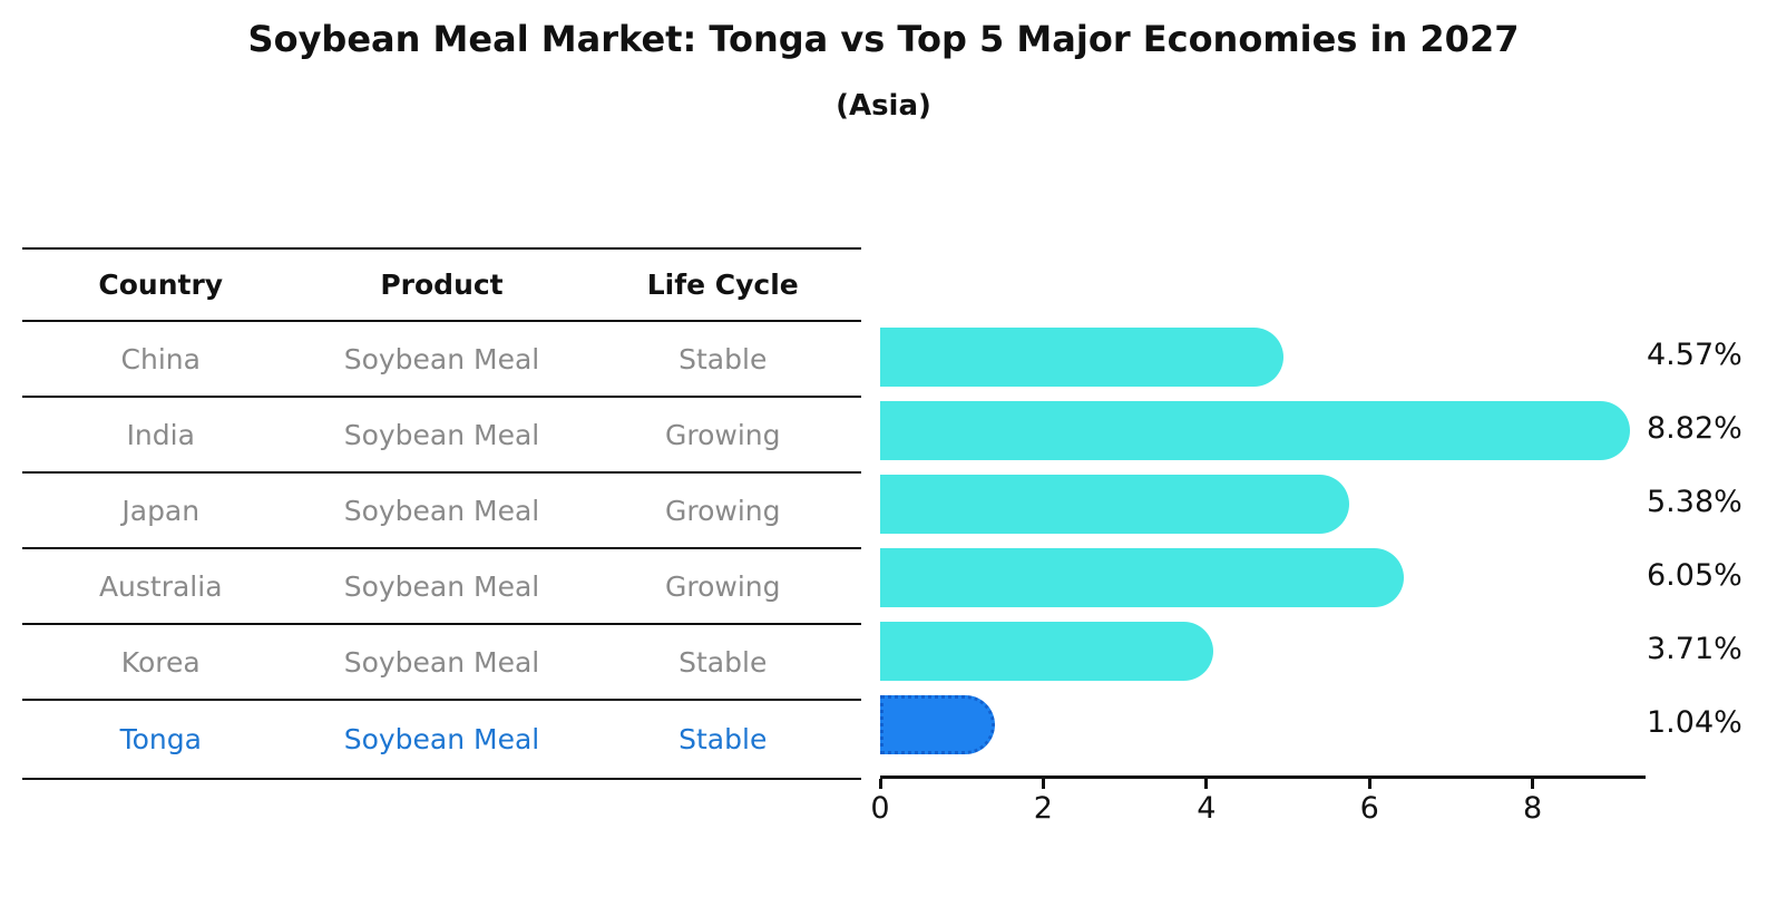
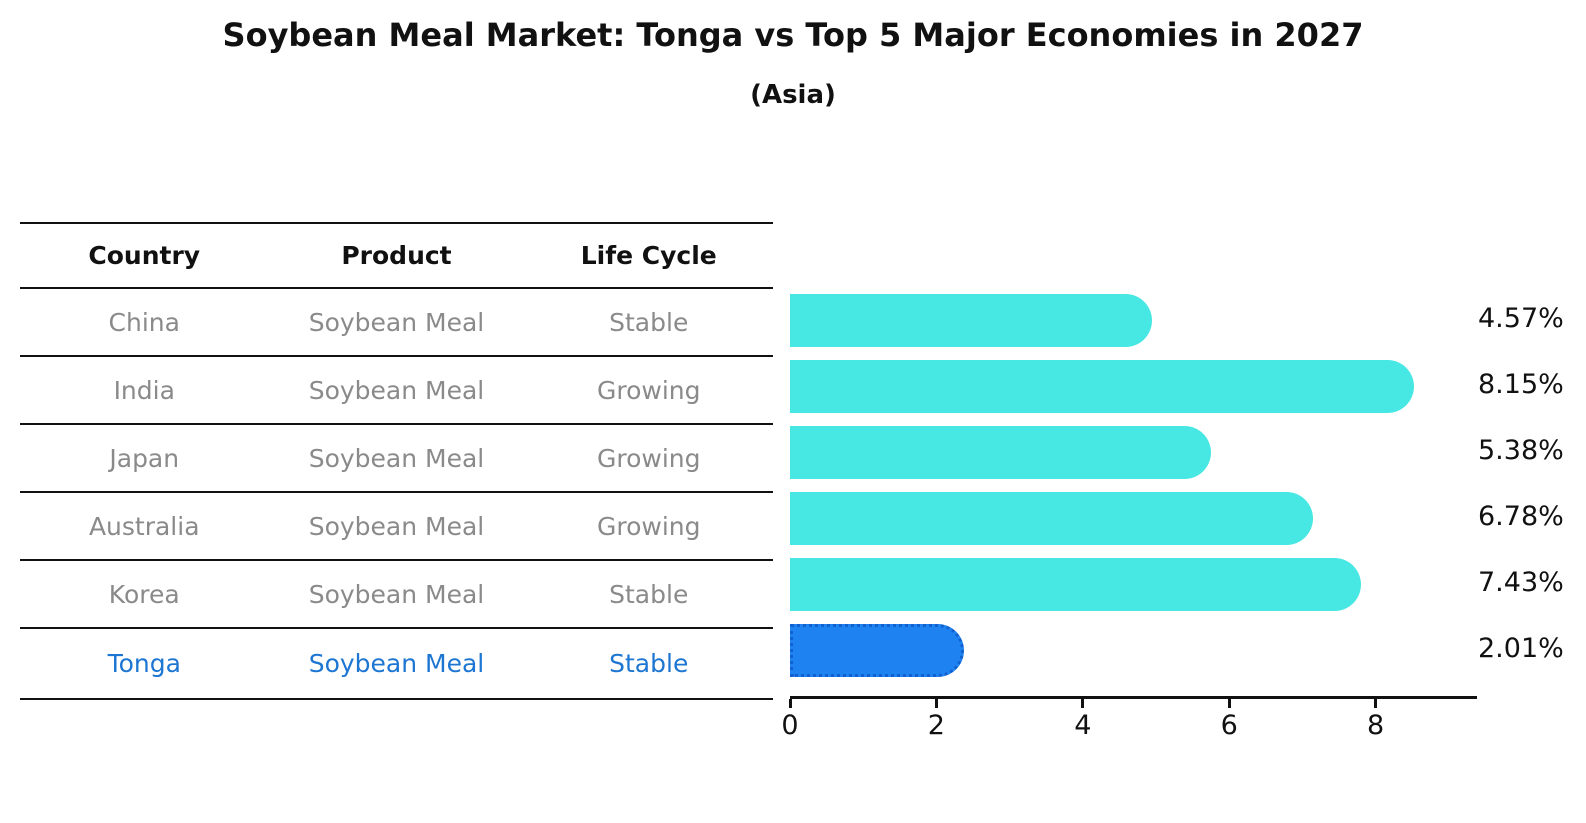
India: 8.82% -> 8.15%
Australia: 6.05% -> 6.78%
Korea: 3.71% -> 7.43%
Tonga: 1.04% -> 2.01%
